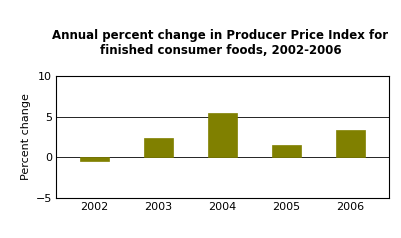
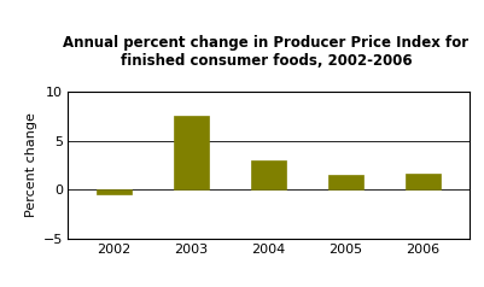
2003: 2.4 -> 7.5
2004: 5.4 -> 3.0
2006: 3.4 -> 1.6
